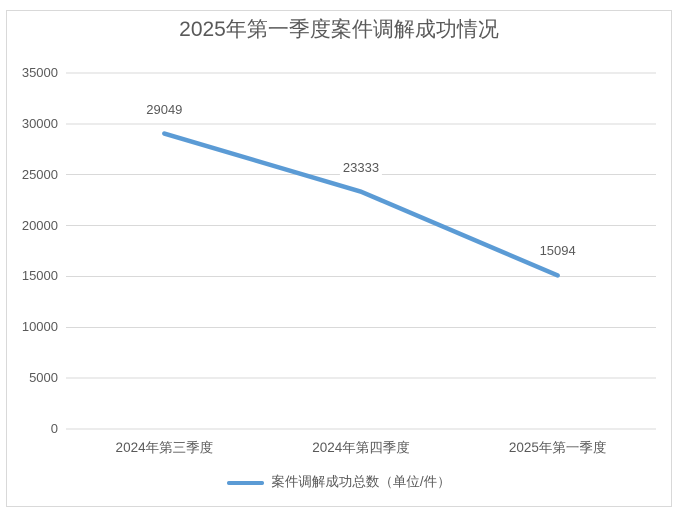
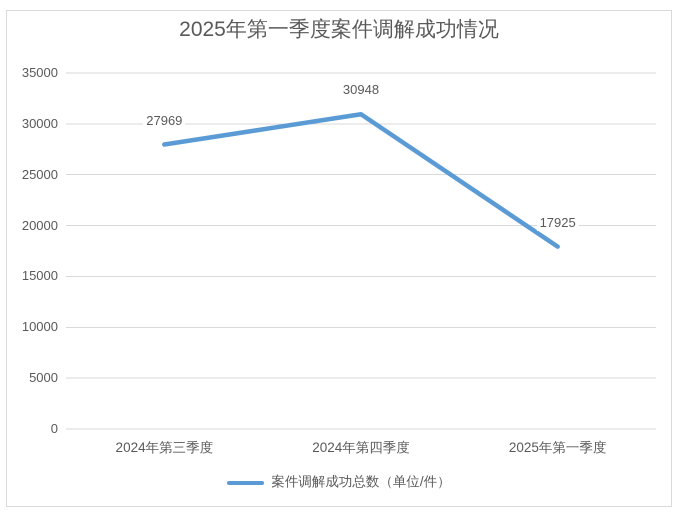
2024年第三季度: 29049 -> 27969
2024年第四季度: 23333 -> 30948
2025年第一季度: 15094 -> 17925
